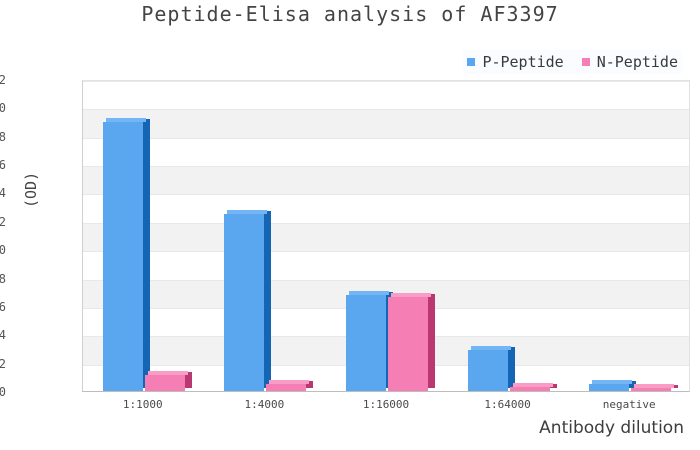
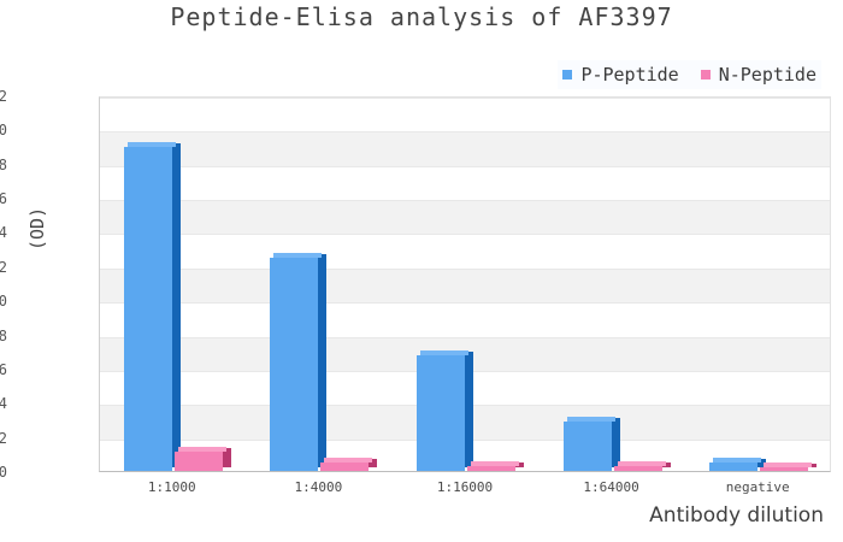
N-Peptide/1:16000: 0.66 -> 0.03
